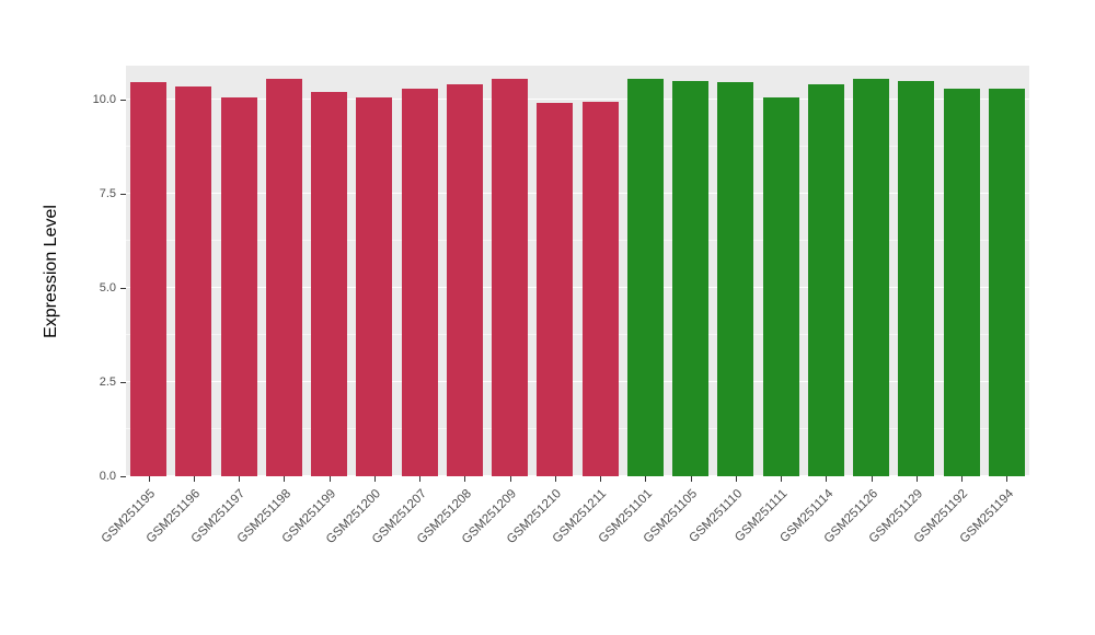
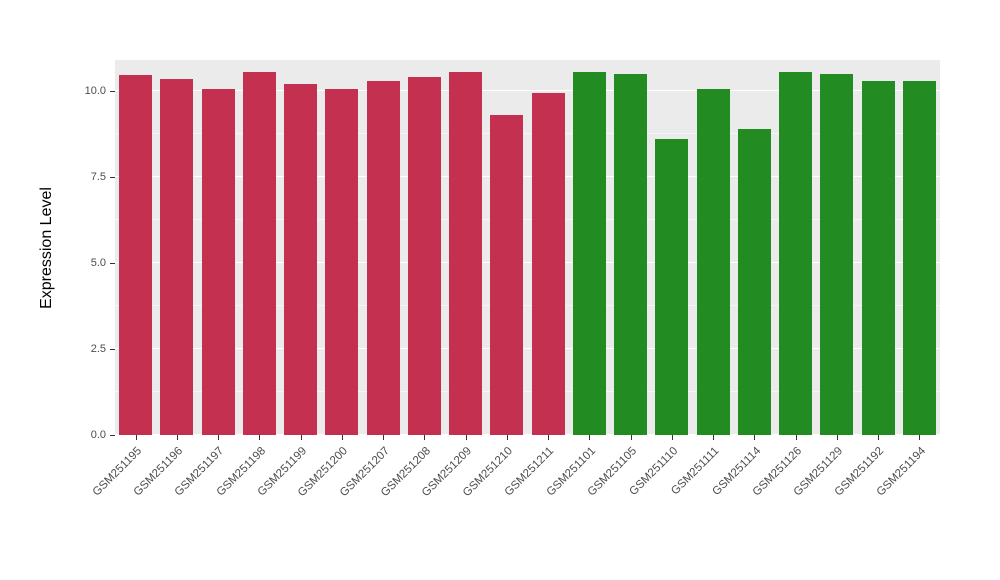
GSM251210: 9.9 -> 9.3
GSM251110: 10.4 -> 8.6
GSM251114: 10.4 -> 8.9
